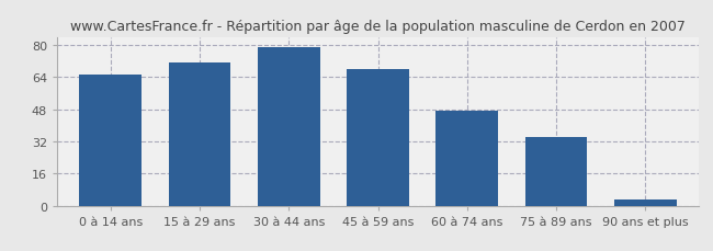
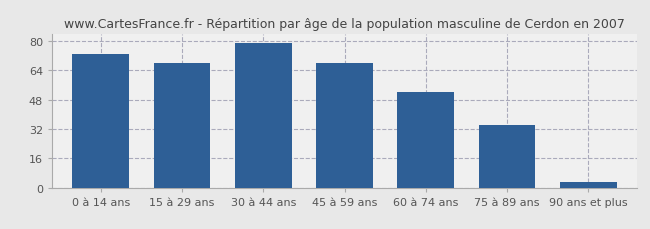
0 à 14 ans: 65 -> 73
15 à 29 ans: 71 -> 68
60 à 74 ans: 47 -> 52
